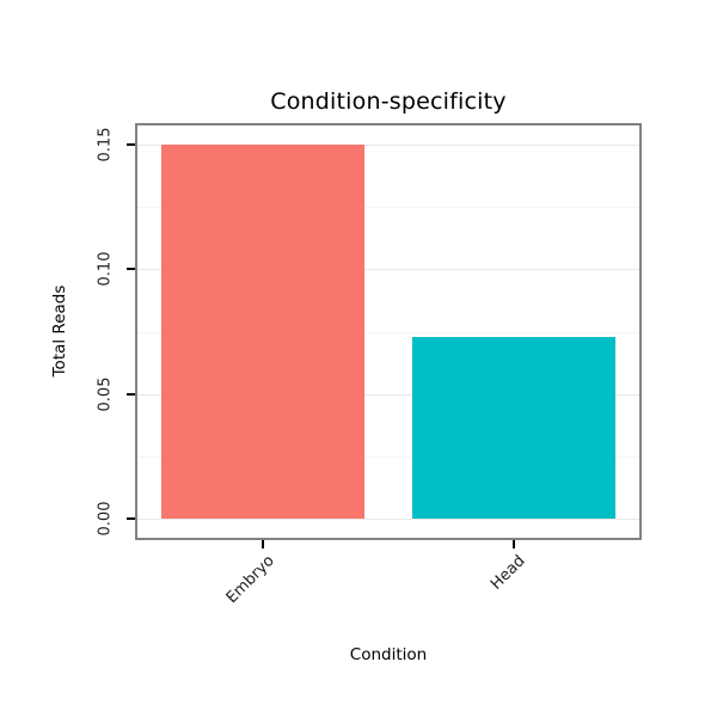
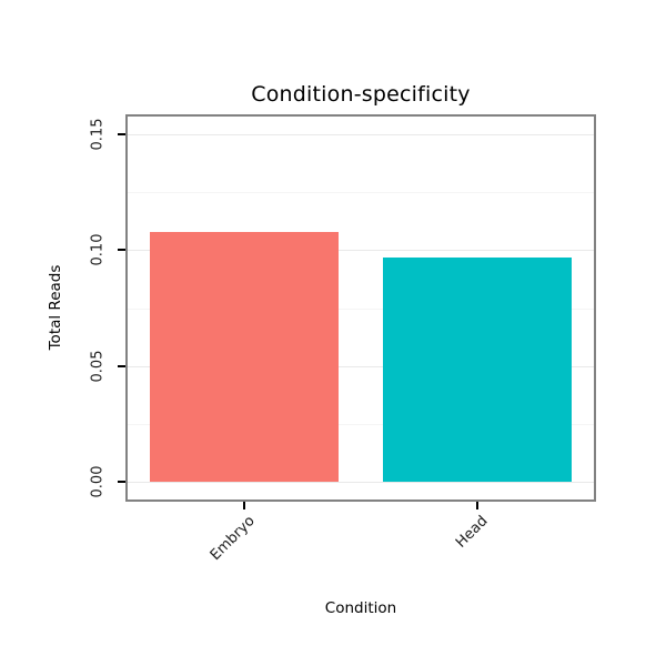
Embryo: 0.150 -> 0.108
Head: 0.073 -> 0.097
